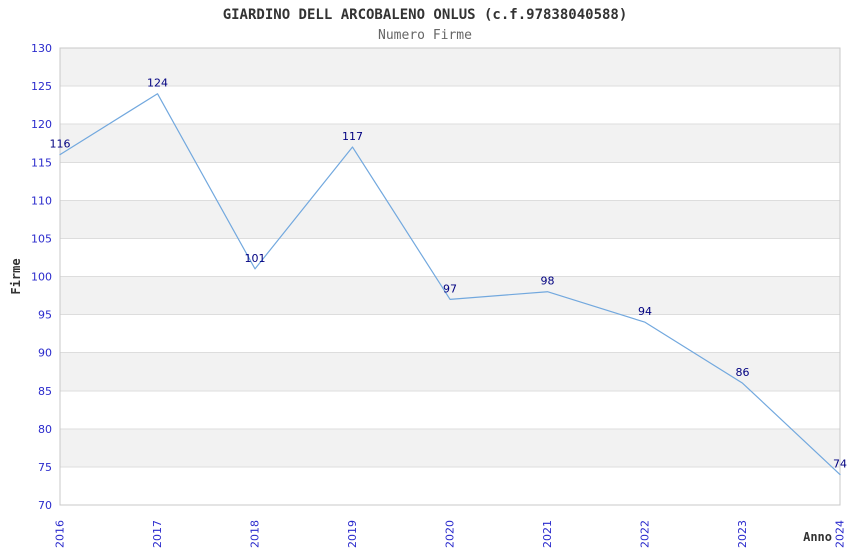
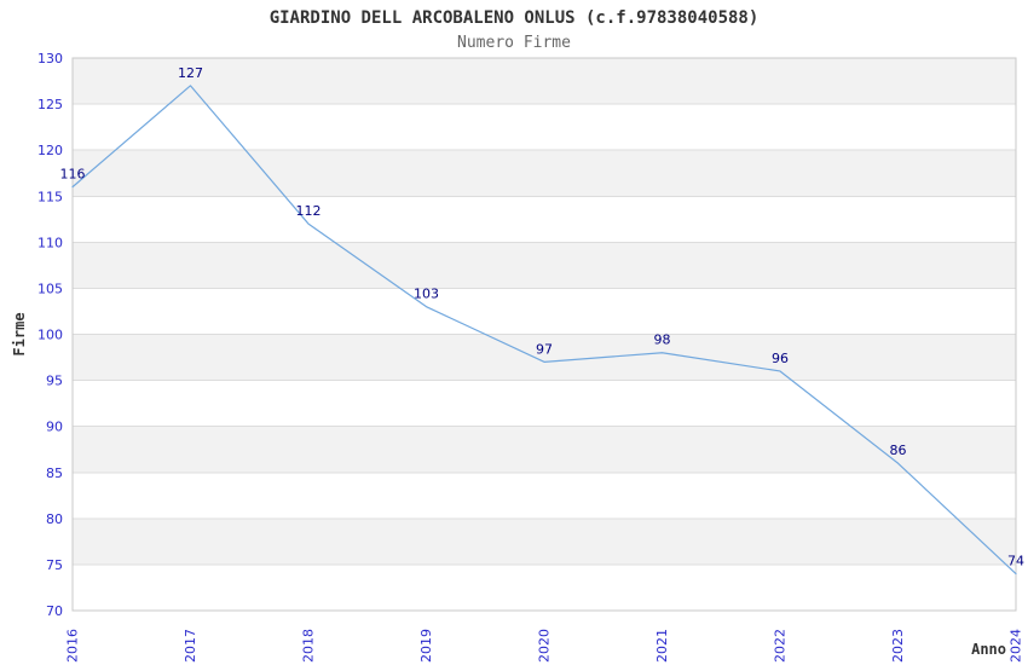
2017: 124 -> 127
2018: 101 -> 112
2019: 117 -> 103
2022: 94 -> 96
